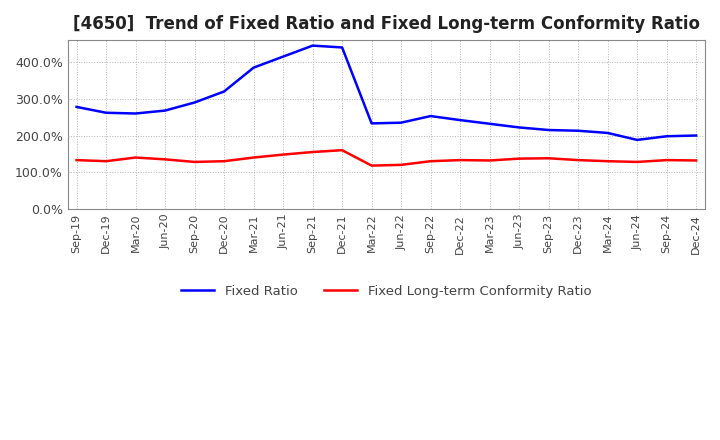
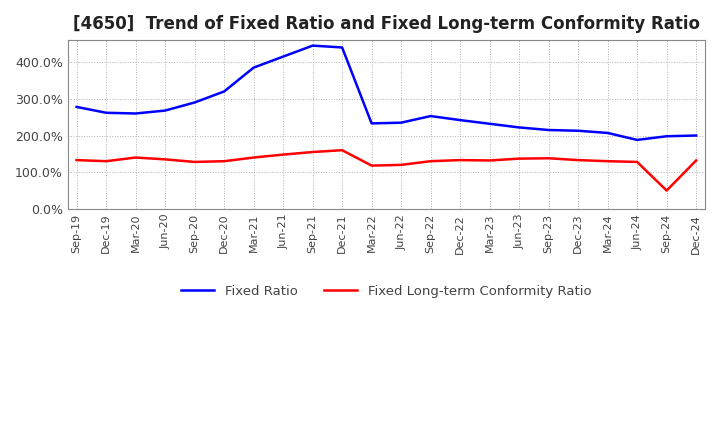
Fixed Long-term Conformity Ratio/Sep-24: 133% -> 50%
